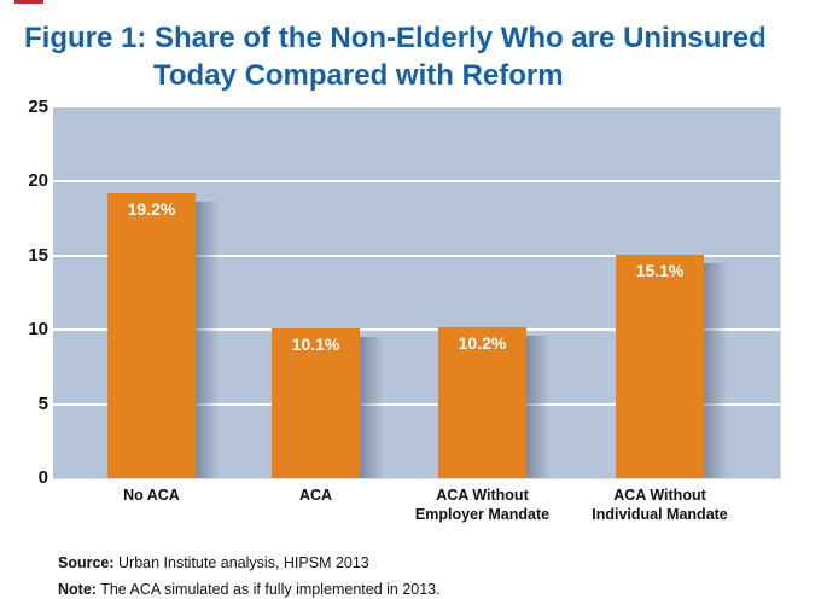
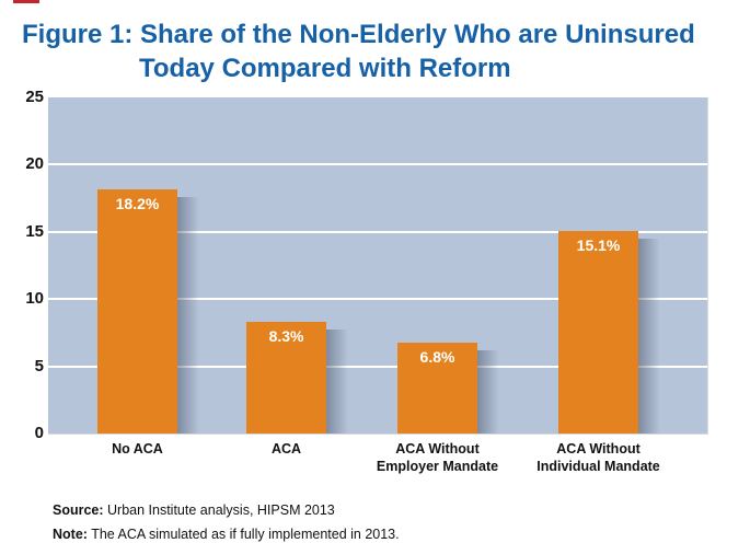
No ACA: 19.2% -> 18.2%
ACA: 10.1% -> 8.3%
ACA Without Employer Mandate: 10.2% -> 6.8%
